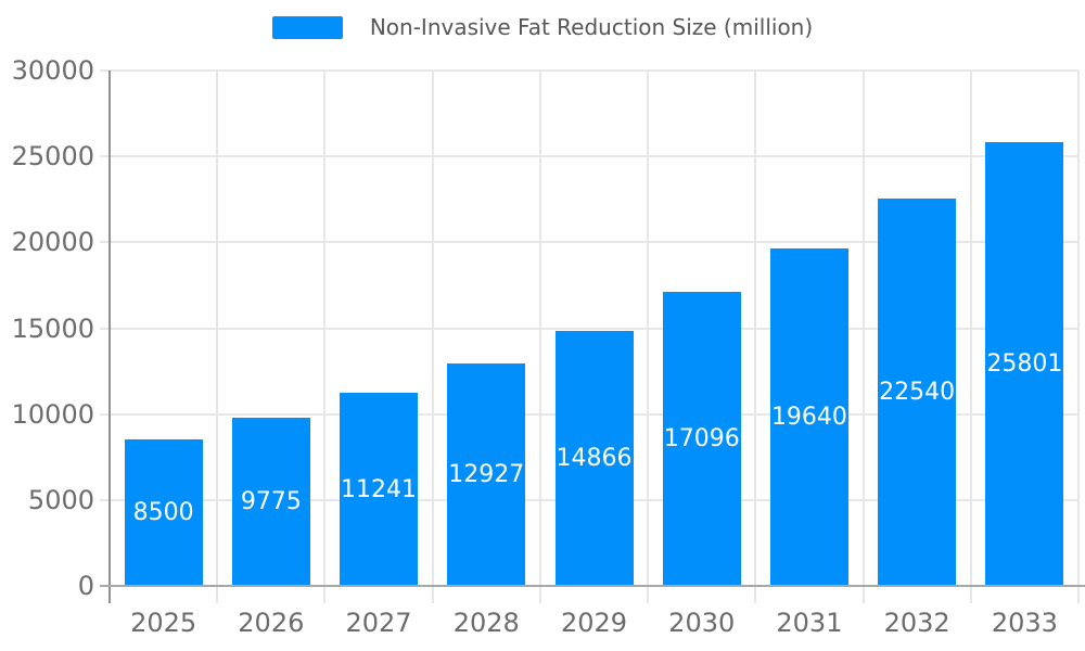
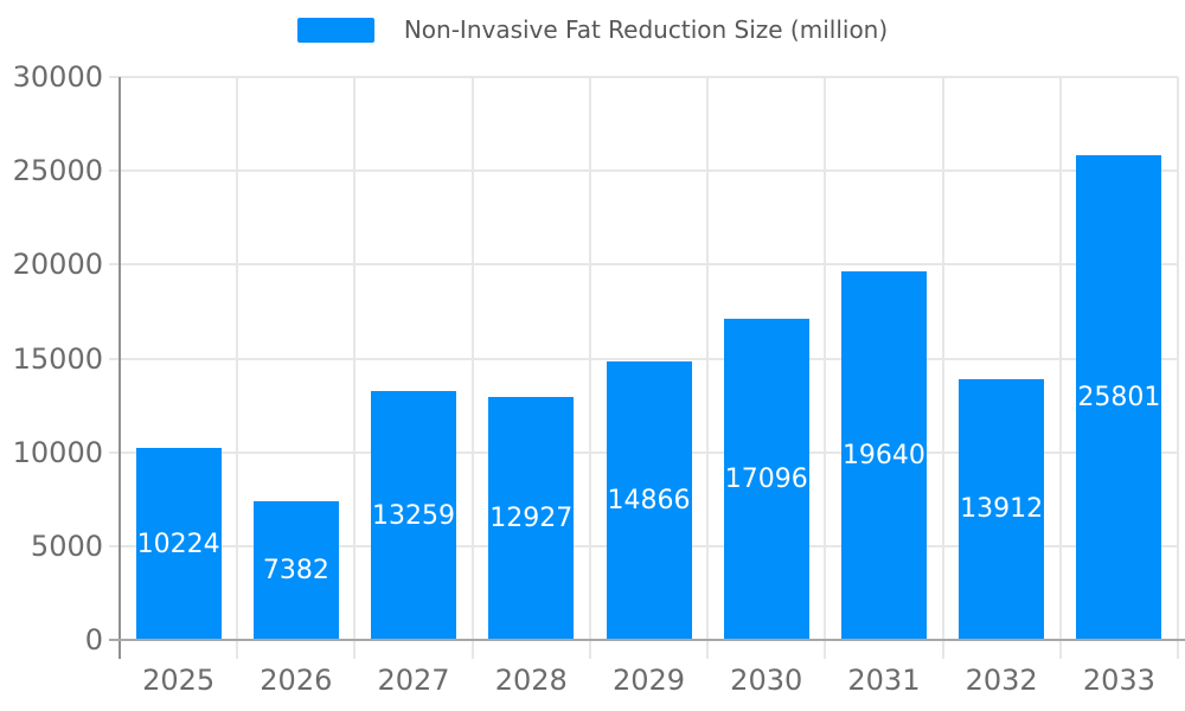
2025: 8500 -> 10224
2026: 9775 -> 7382
2027: 11241 -> 13259
2032: 22540 -> 13912
